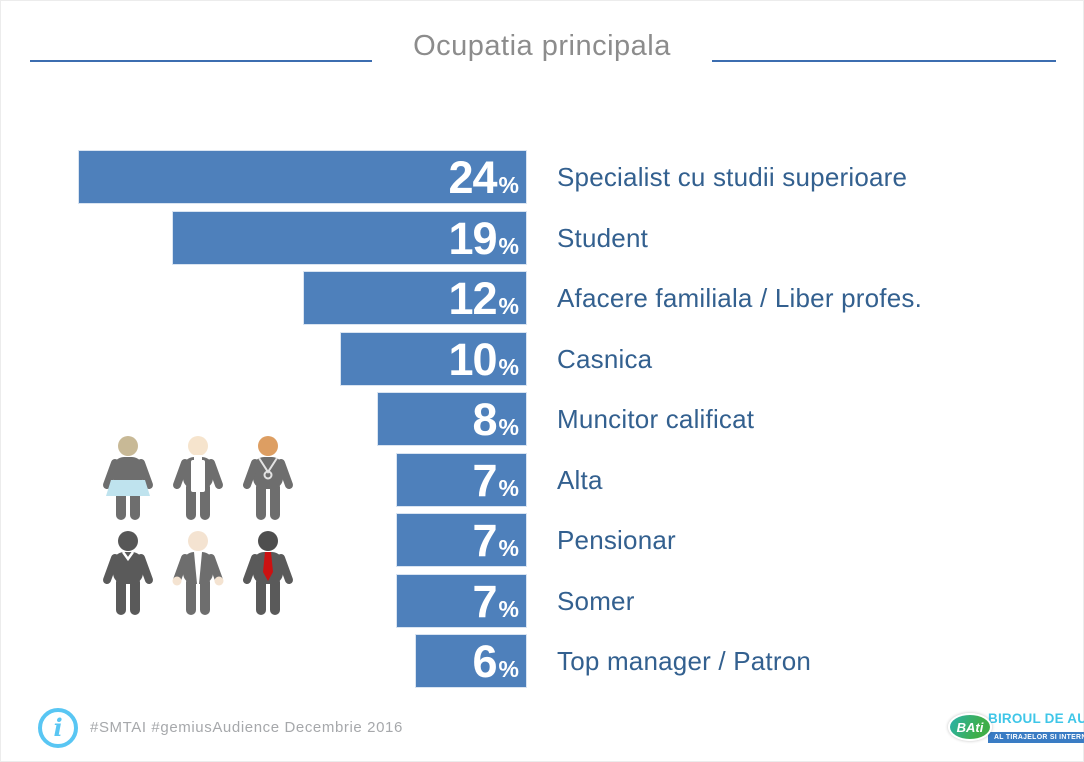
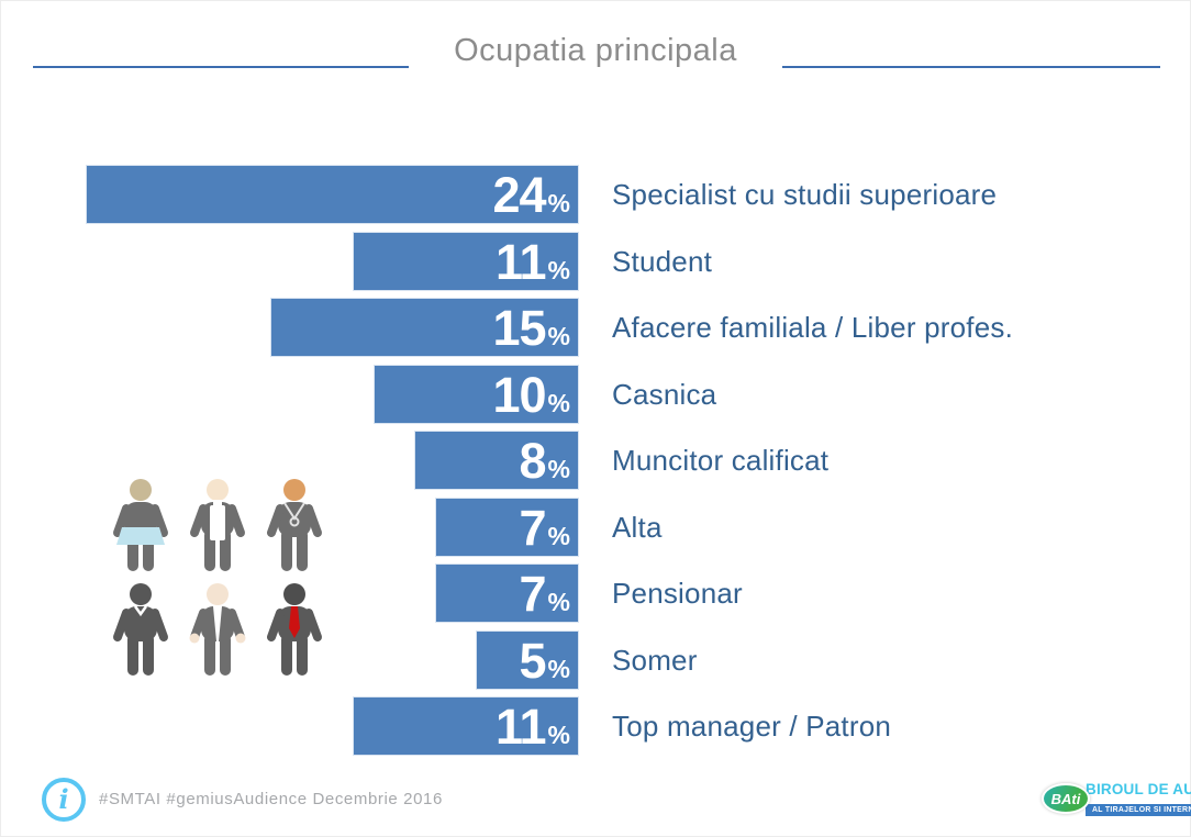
Student: 19 -> 11
Afacere familiala / Liber profes.: 12 -> 15
Somer: 7 -> 5
Top manager / Patron: 6 -> 11
